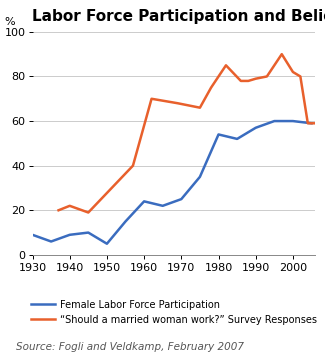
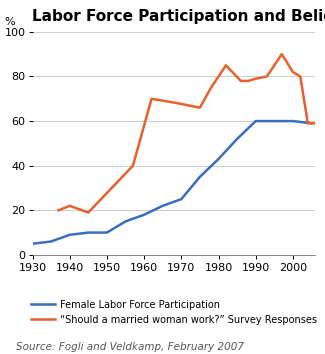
Female Labor Force Participation/1930: 9 -> 5
Female Labor Force Participation/1950: 5 -> 10
Female Labor Force Participation/1960: 24 -> 18
Female Labor Force Participation/1980: 54 -> 43
Female Labor Force Participation/1990: 57 -> 60
